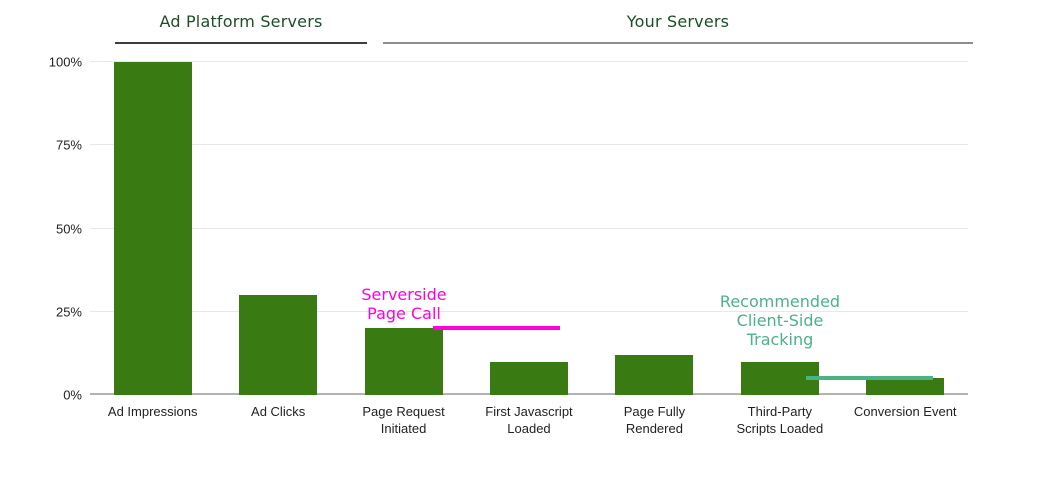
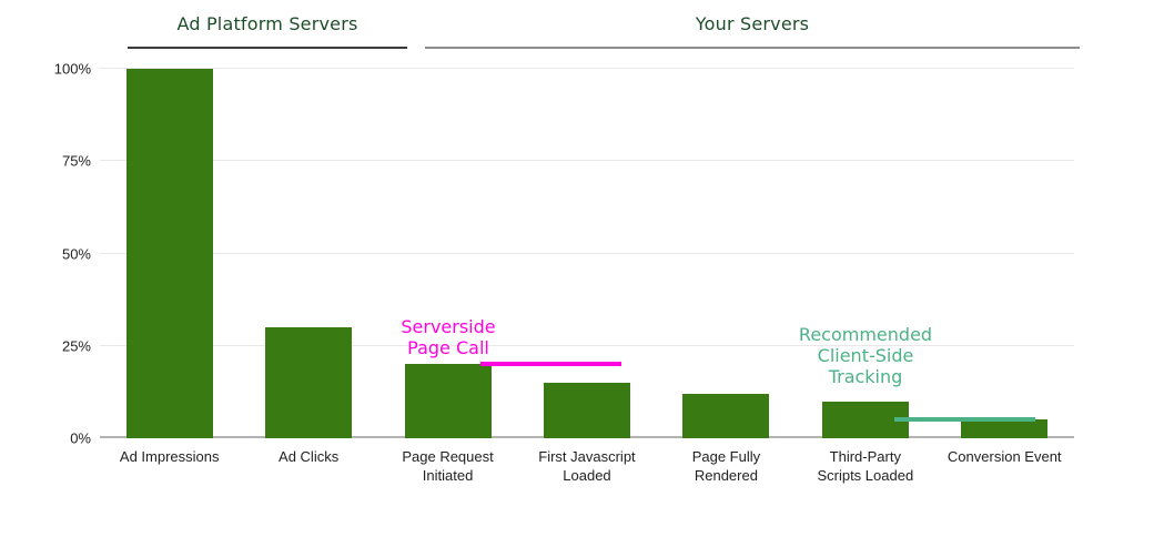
First Javascript Loaded: 10% -> 15%
